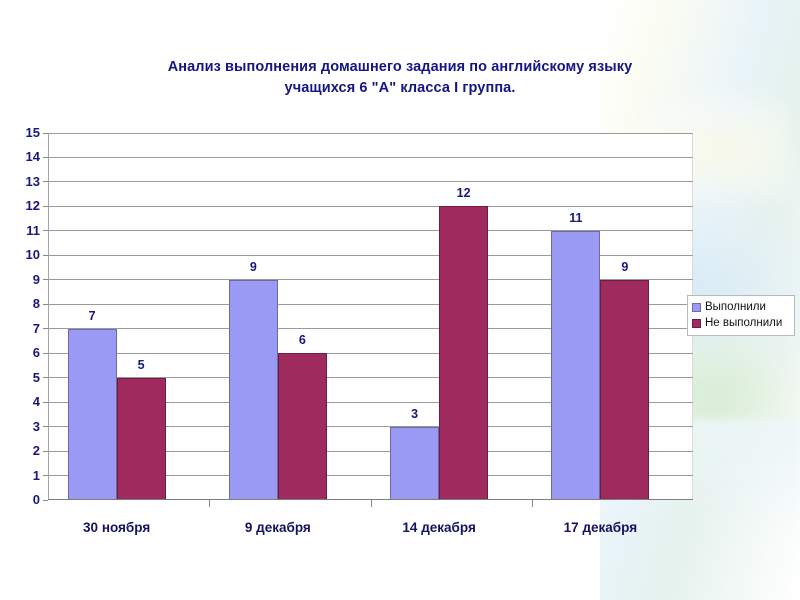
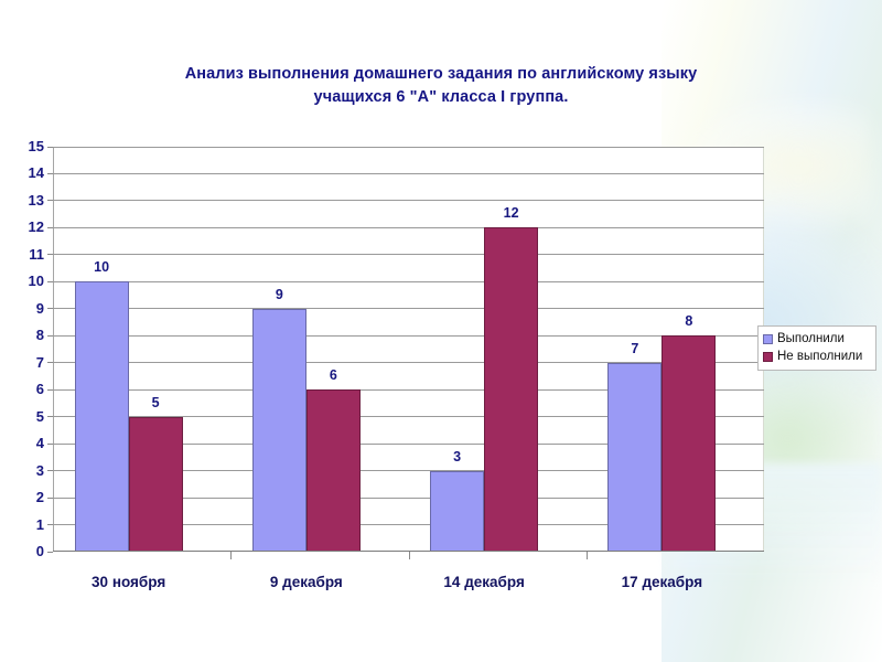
Выполнили/30 ноября: 7 -> 10
Выполнили/17 декабря: 11 -> 7
Не выполнили/17 декабря: 9 -> 8
